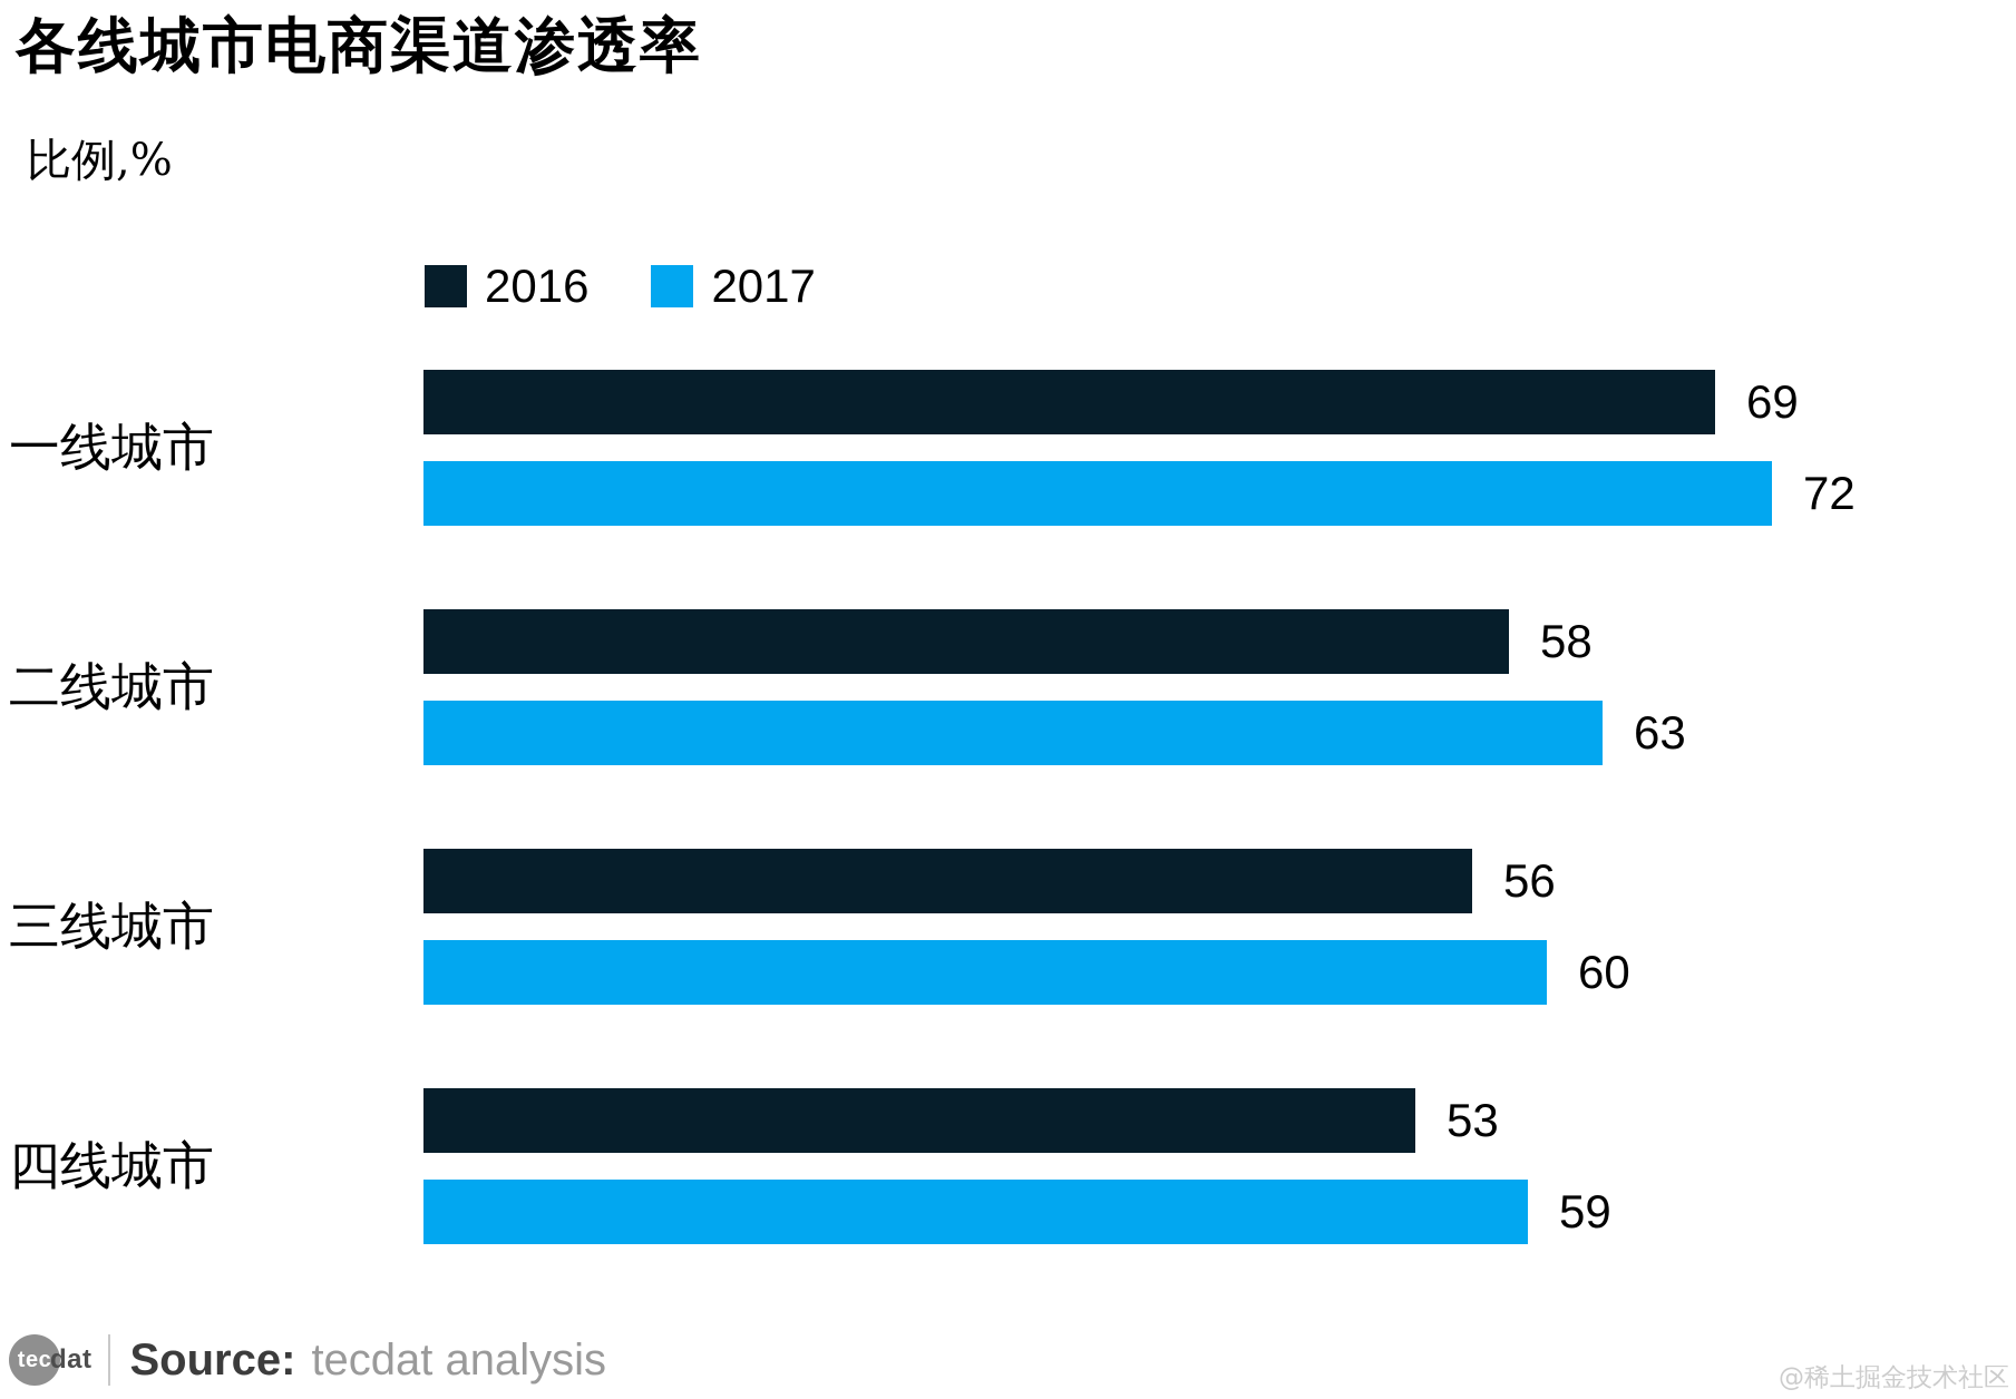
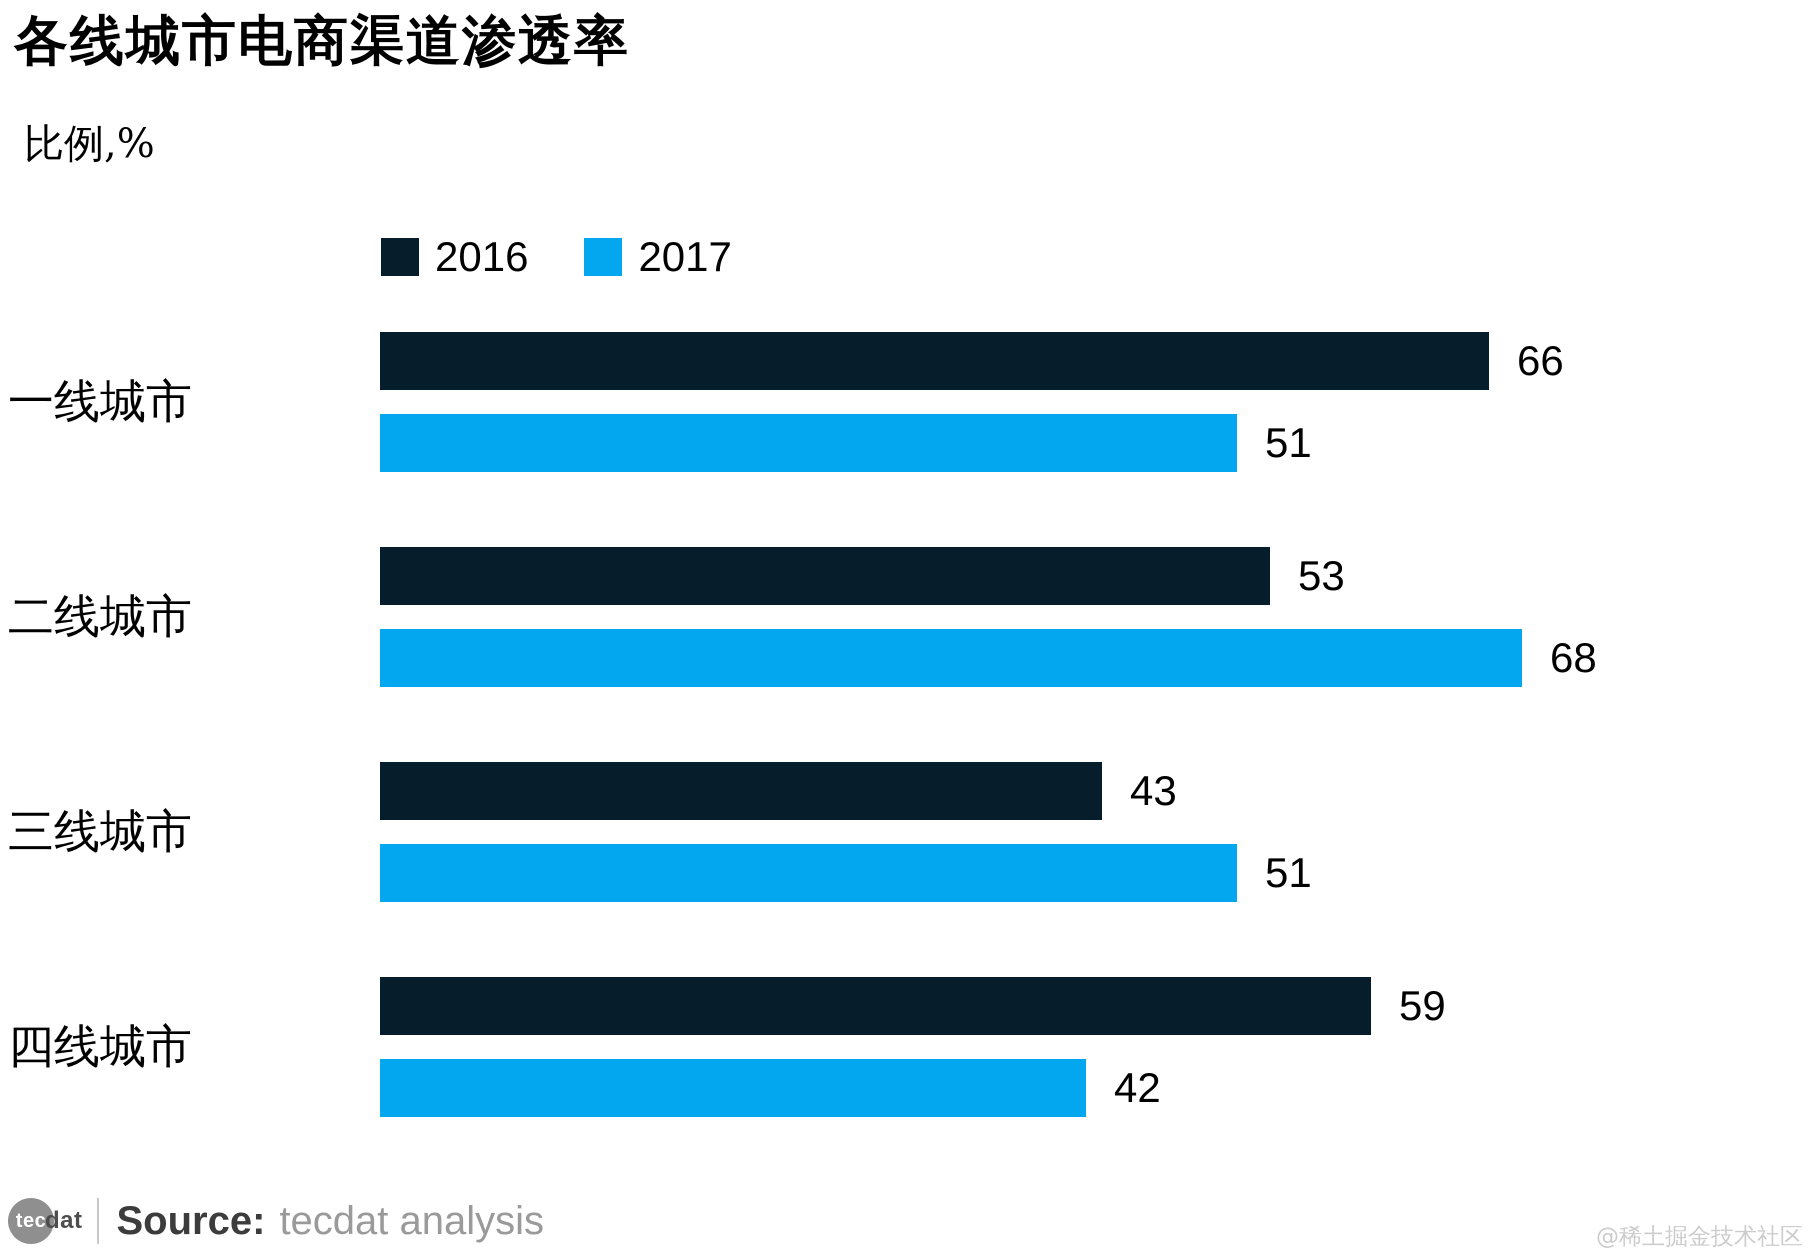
2016/一线城市: 69 -> 66
2017/一线城市: 72 -> 51
2016/二线城市: 58 -> 53
2017/二线城市: 63 -> 68
2016/三线城市: 56 -> 43
2017/三线城市: 60 -> 51
2016/四线城市: 53 -> 59
2017/四线城市: 59 -> 42
